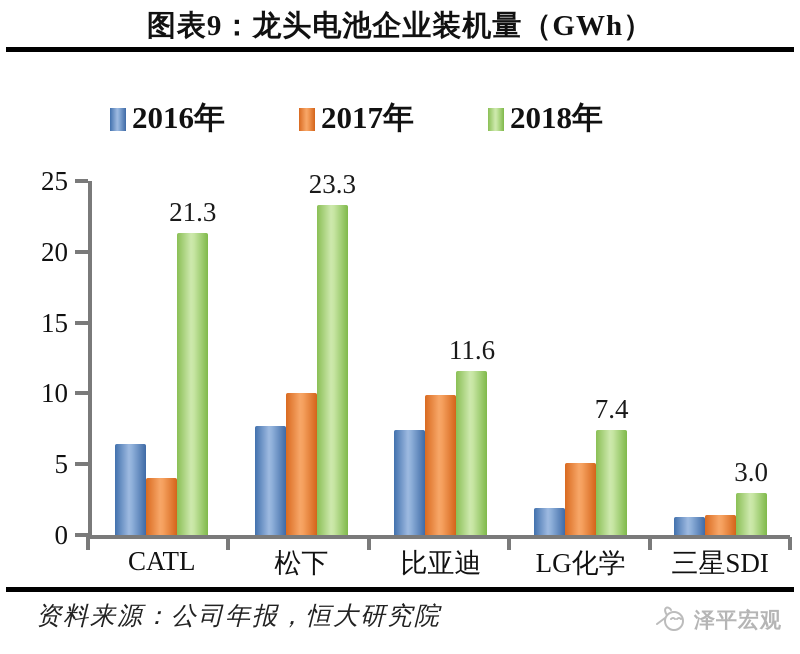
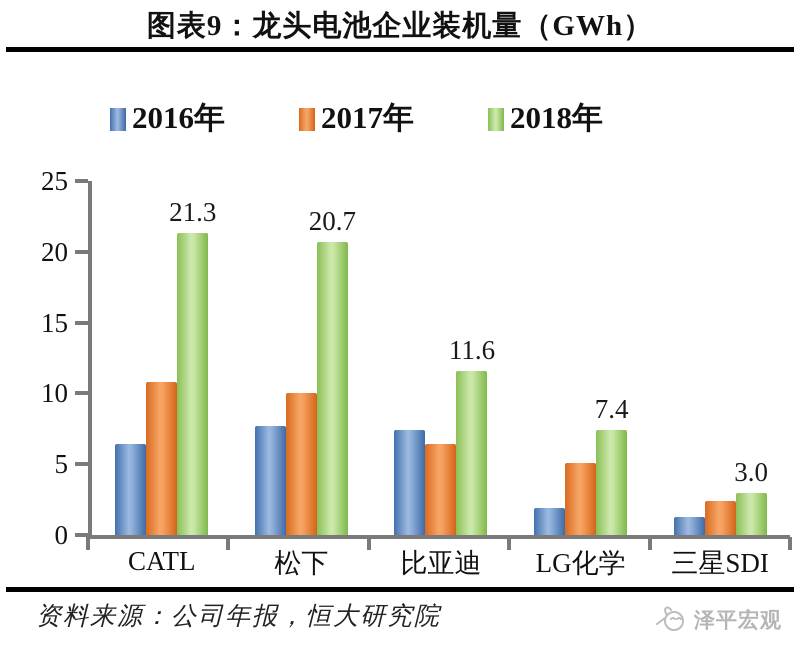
2017年/CATL: 4.0 -> 10.8
2018年/松下: 23.3 -> 20.7
2017年/比亚迪: 9.9 -> 6.4
2017年/三星SDI: 1.4 -> 2.4
